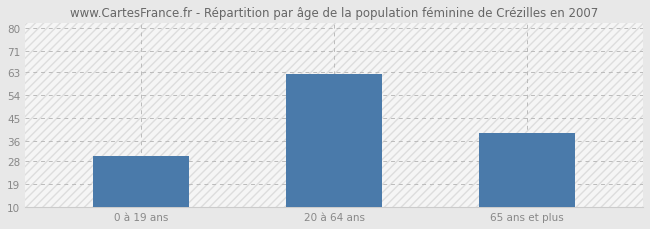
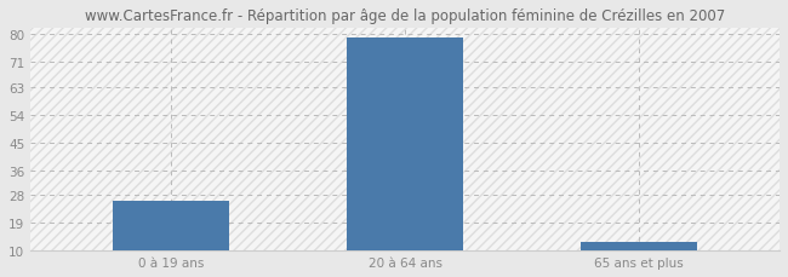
0 à 19 ans: 30 -> 26
20 à 64 ans: 62 -> 79
65 ans et plus: 39 -> 13
